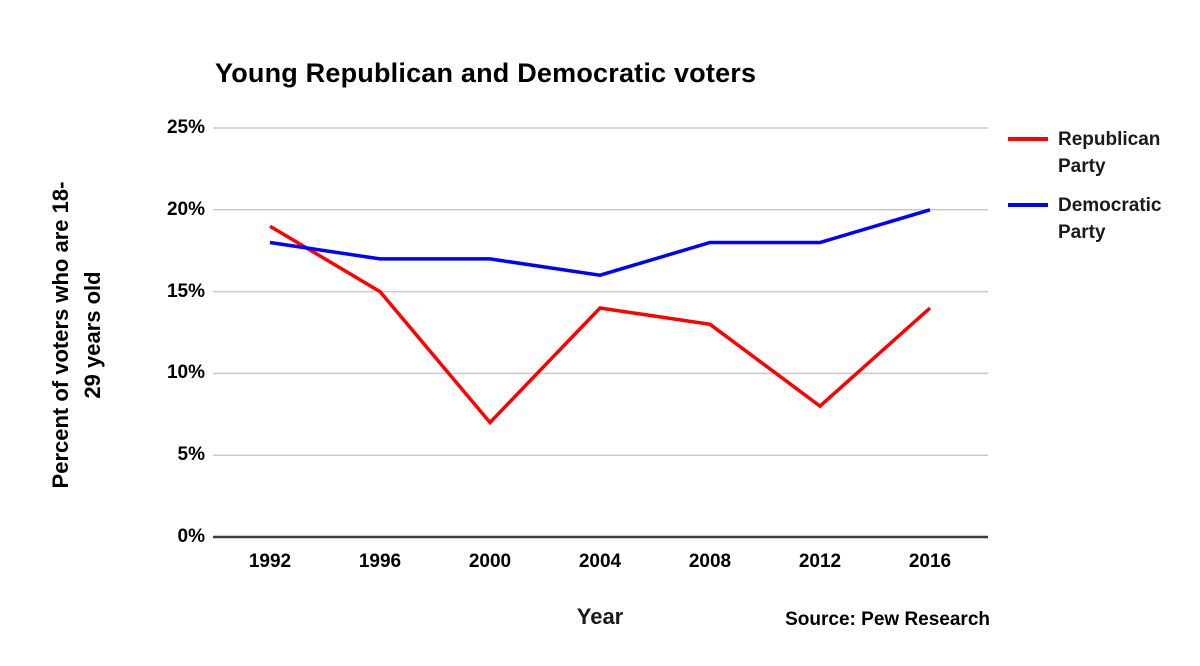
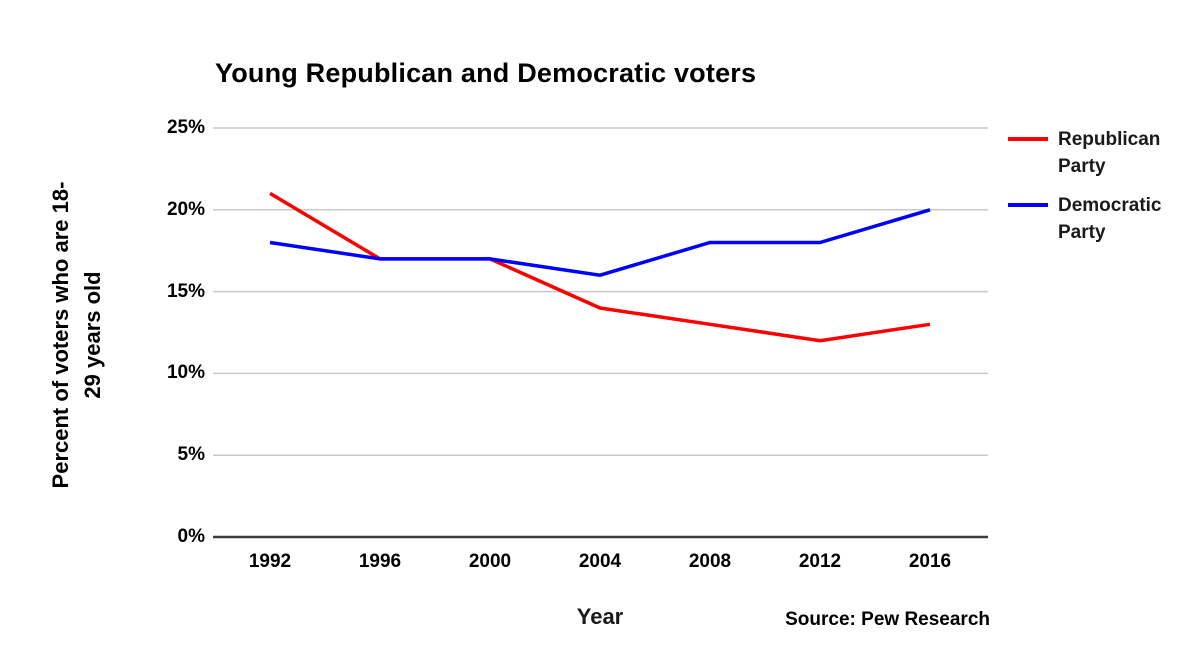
Republican Party/1992: 19% -> 21%
Republican Party/1996: 15% -> 17%
Republican Party/2000: 7% -> 17%
Republican Party/2012: 8% -> 12%
Republican Party/2016: 14% -> 13%
